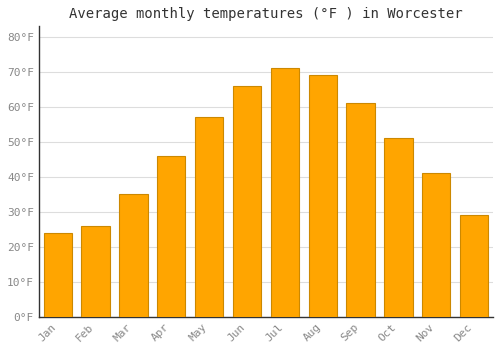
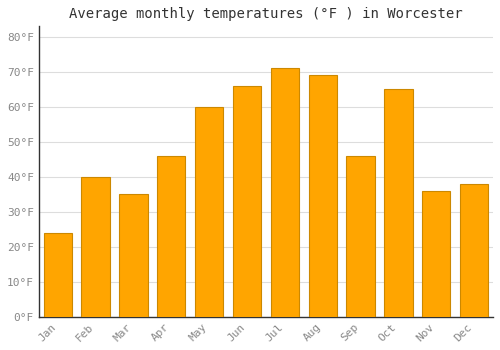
Feb: 26°F -> 40°F
May: 57°F -> 60°F
Sep: 61°F -> 46°F
Oct: 51°F -> 65°F
Nov: 41°F -> 36°F
Dec: 29°F -> 38°F
